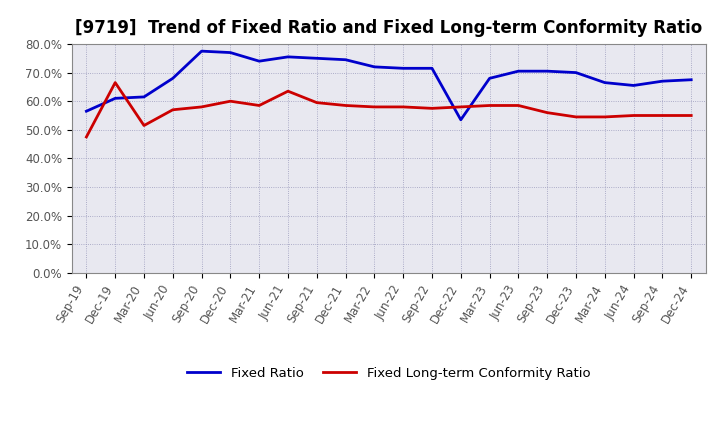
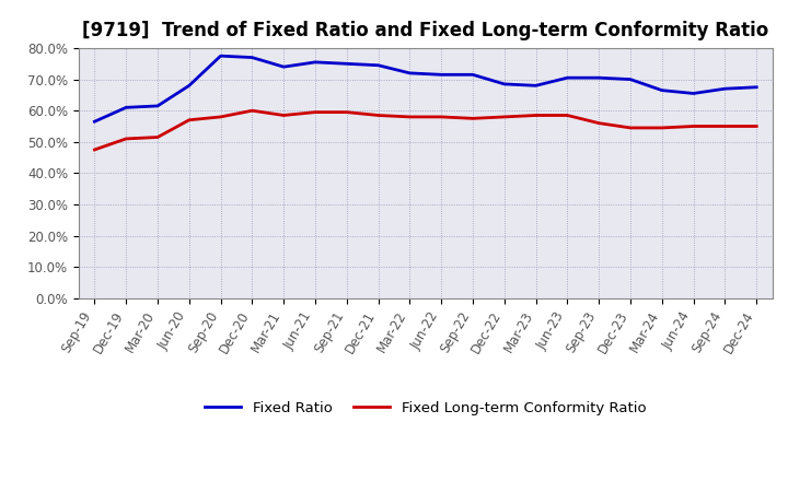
Fixed Long-term Conformity Ratio/Dec-19: 66.5% -> 51.0%
Fixed Long-term Conformity Ratio/Jun-21: 63.5% -> 59.5%
Fixed Ratio/Dec-22: 53.5% -> 68.5%
